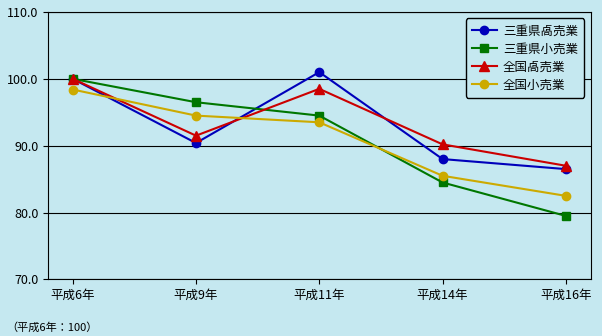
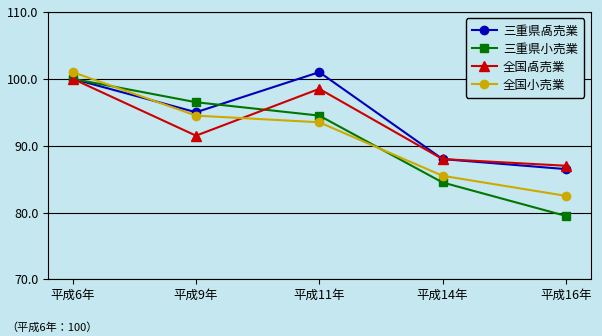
全国小売業/平成6年: 98.4 -> 101.0
三重県卨売業/平成9年: 90.4 -> 95.0
全国卨売業/平成14年: 90.2 -> 88.0
